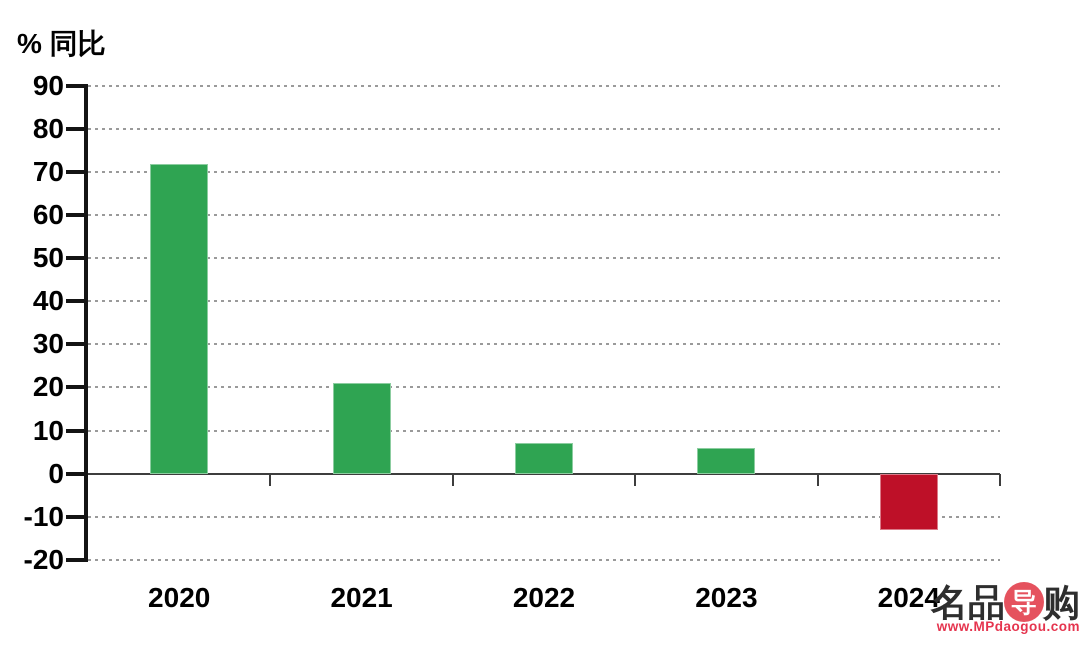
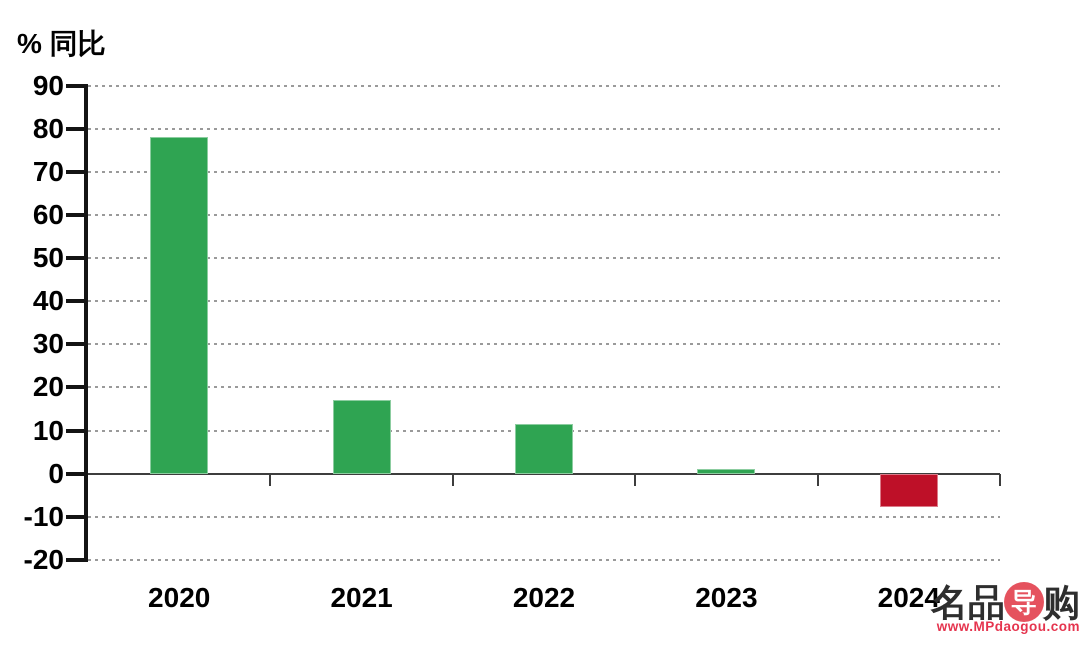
2020: 72 -> 78
2021: 21 -> 17
2022: 7 -> 11
2023: 6 -> 1
2024: -13 -> -8
